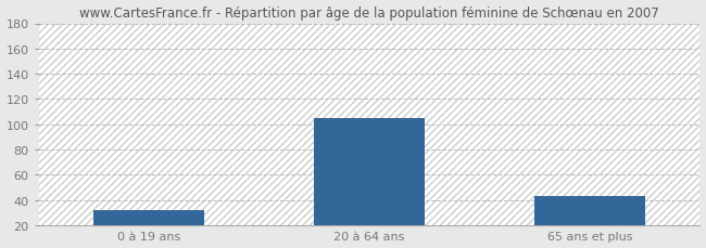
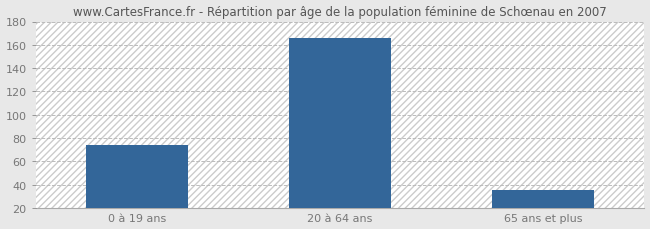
0 à 19 ans: 32 -> 74
20 à 64 ans: 105 -> 166
65 ans et plus: 43 -> 35
